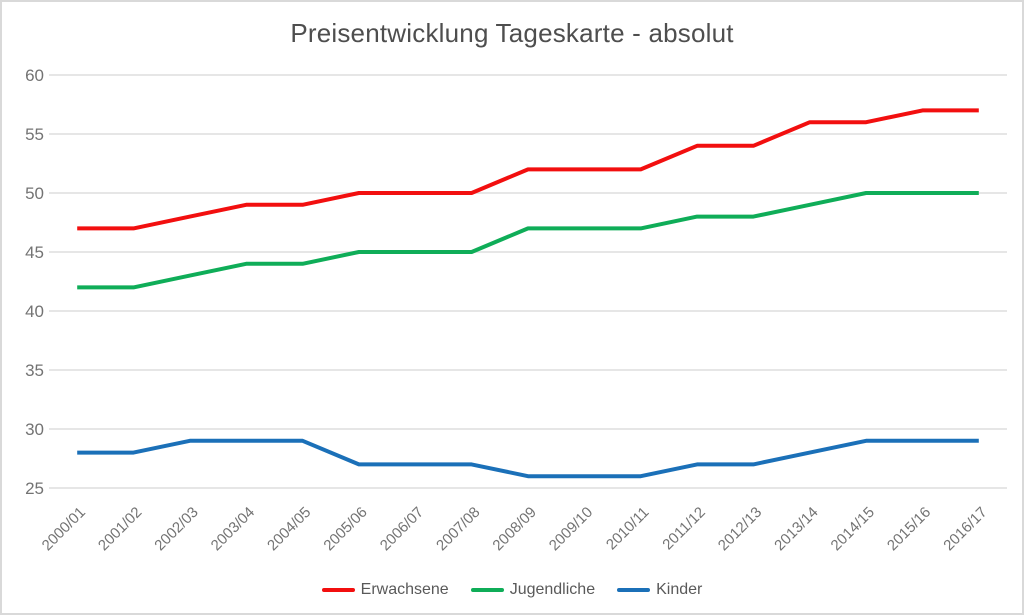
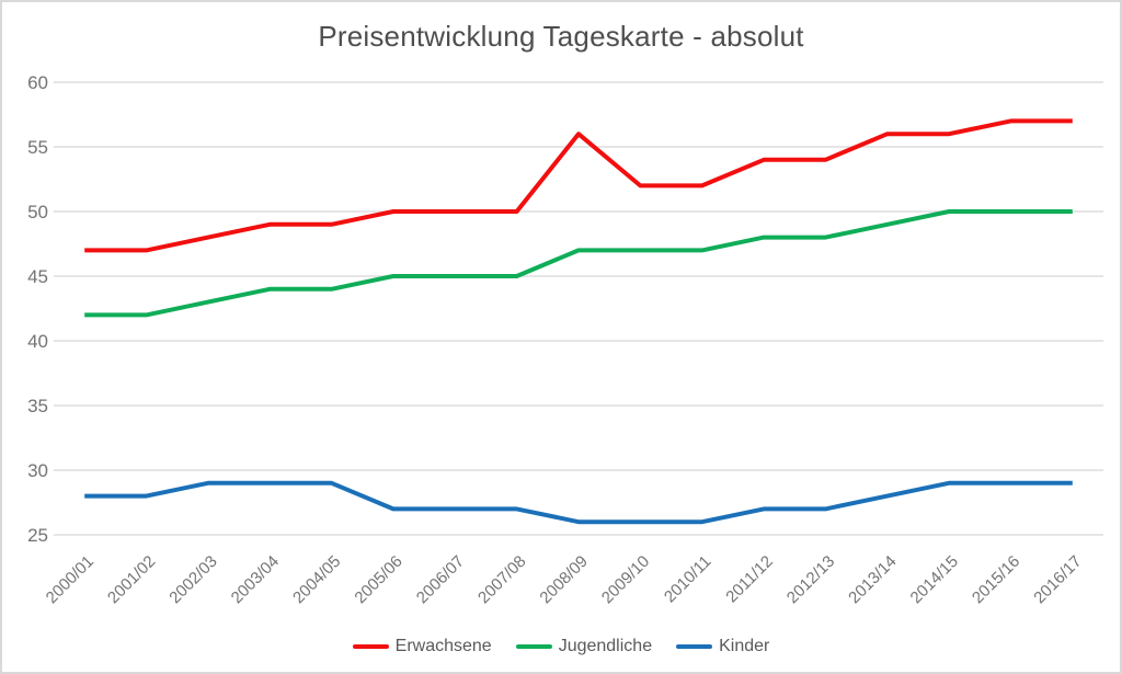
Erwachsene/2008/09: 52 -> 56
